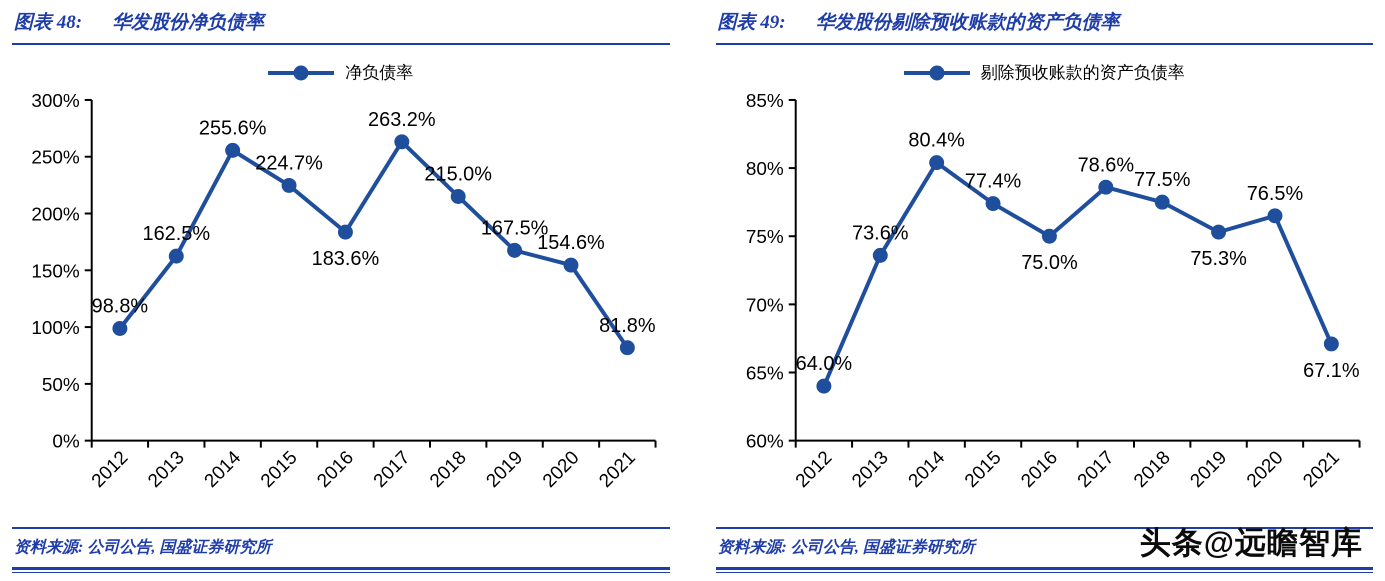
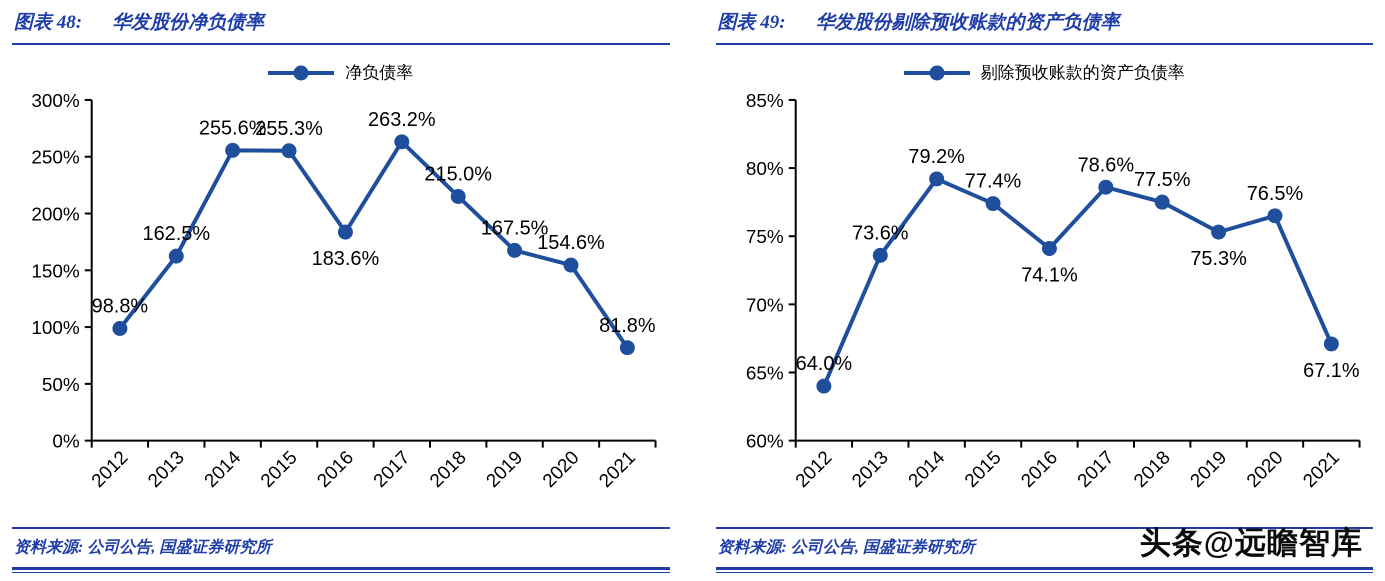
华发股份净负债率/2015: 224.7% -> 255.3%
华发股份剔除预收账款的资产负债率/2014: 80.4% -> 79.2%
华发股份剔除预收账款的资产负债率/2016: 75.0% -> 74.1%
